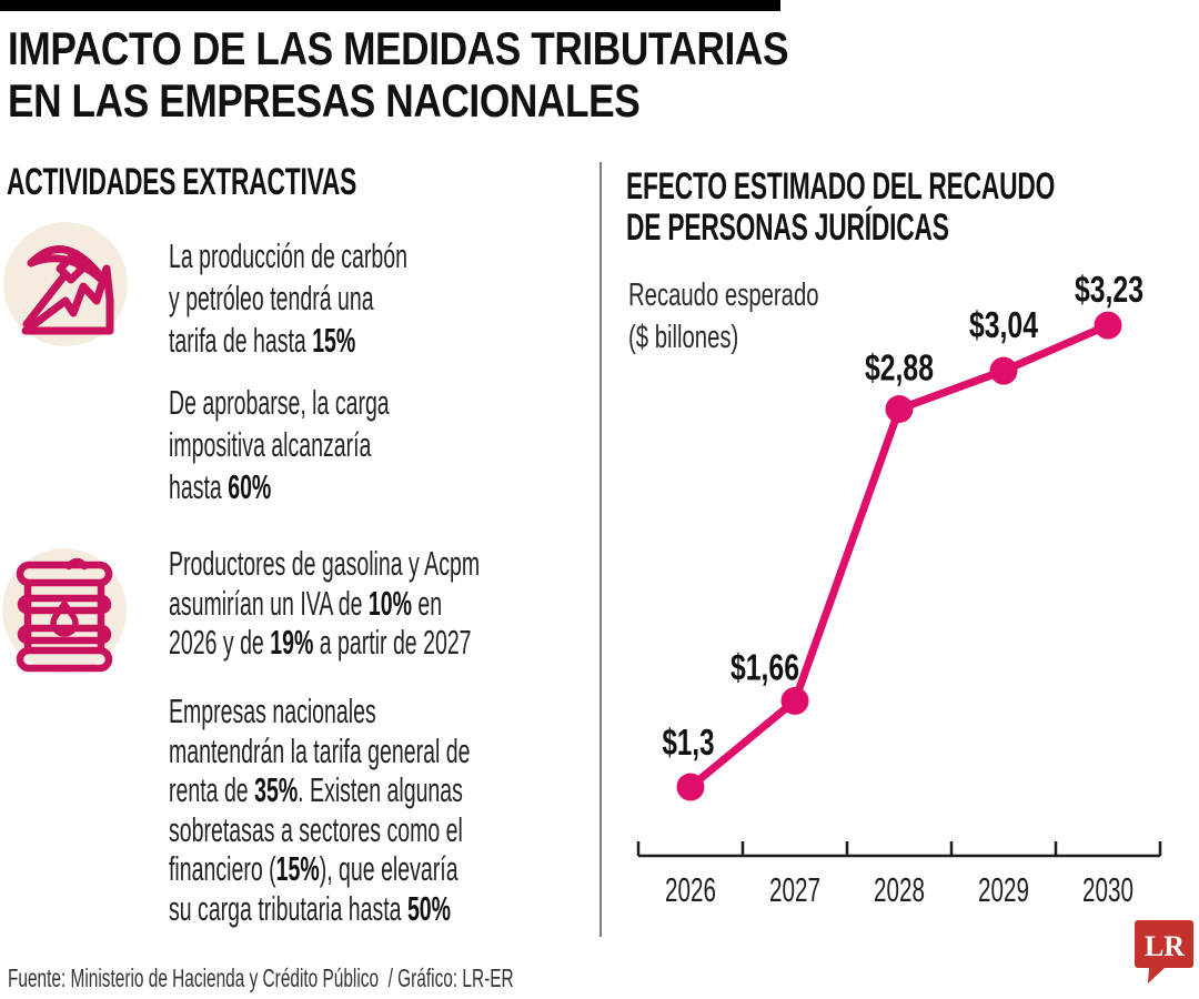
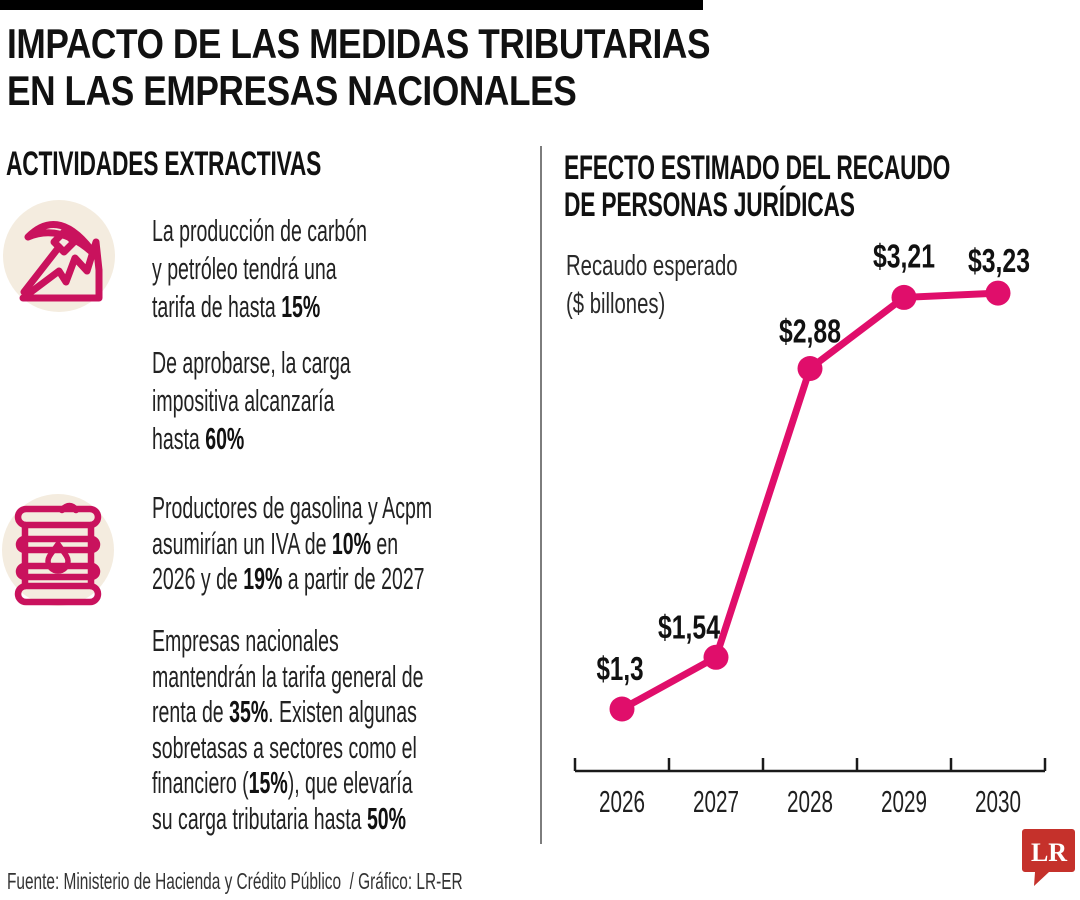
2027: $1,66 -> $1,54
2029: $3,04 -> $3,21
